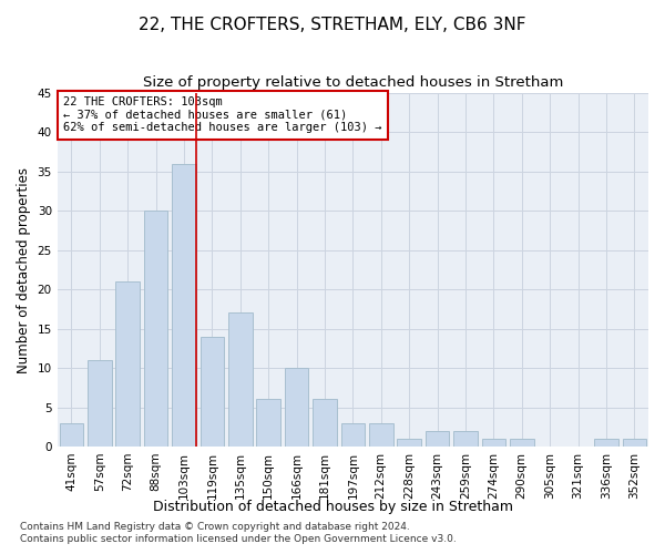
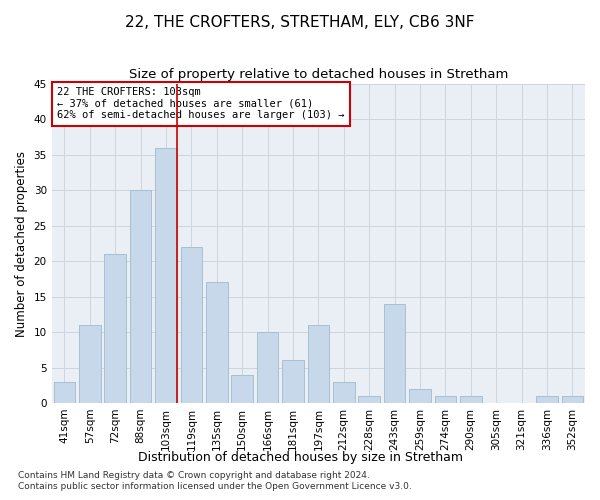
119sqm: 14 -> 22
150sqm: 6 -> 4
197sqm: 3 -> 11
243sqm: 2 -> 14
